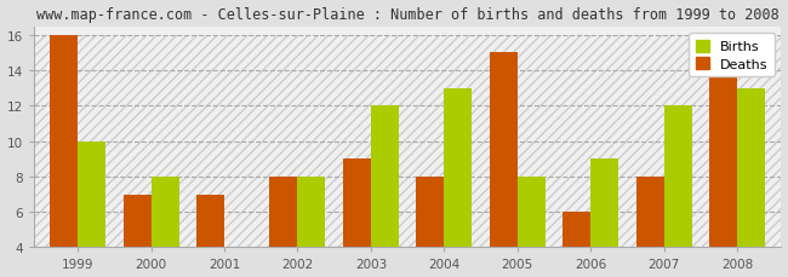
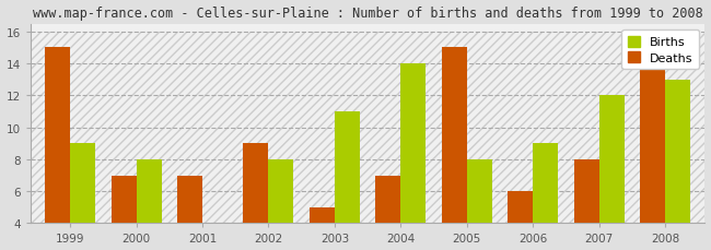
Deaths/1999: 16 -> 15
Births/1999: 10 -> 9
Deaths/2002: 8 -> 9
Deaths/2003: 9 -> 5
Births/2003: 12 -> 11
Deaths/2004: 8 -> 7
Births/2004: 13 -> 14
